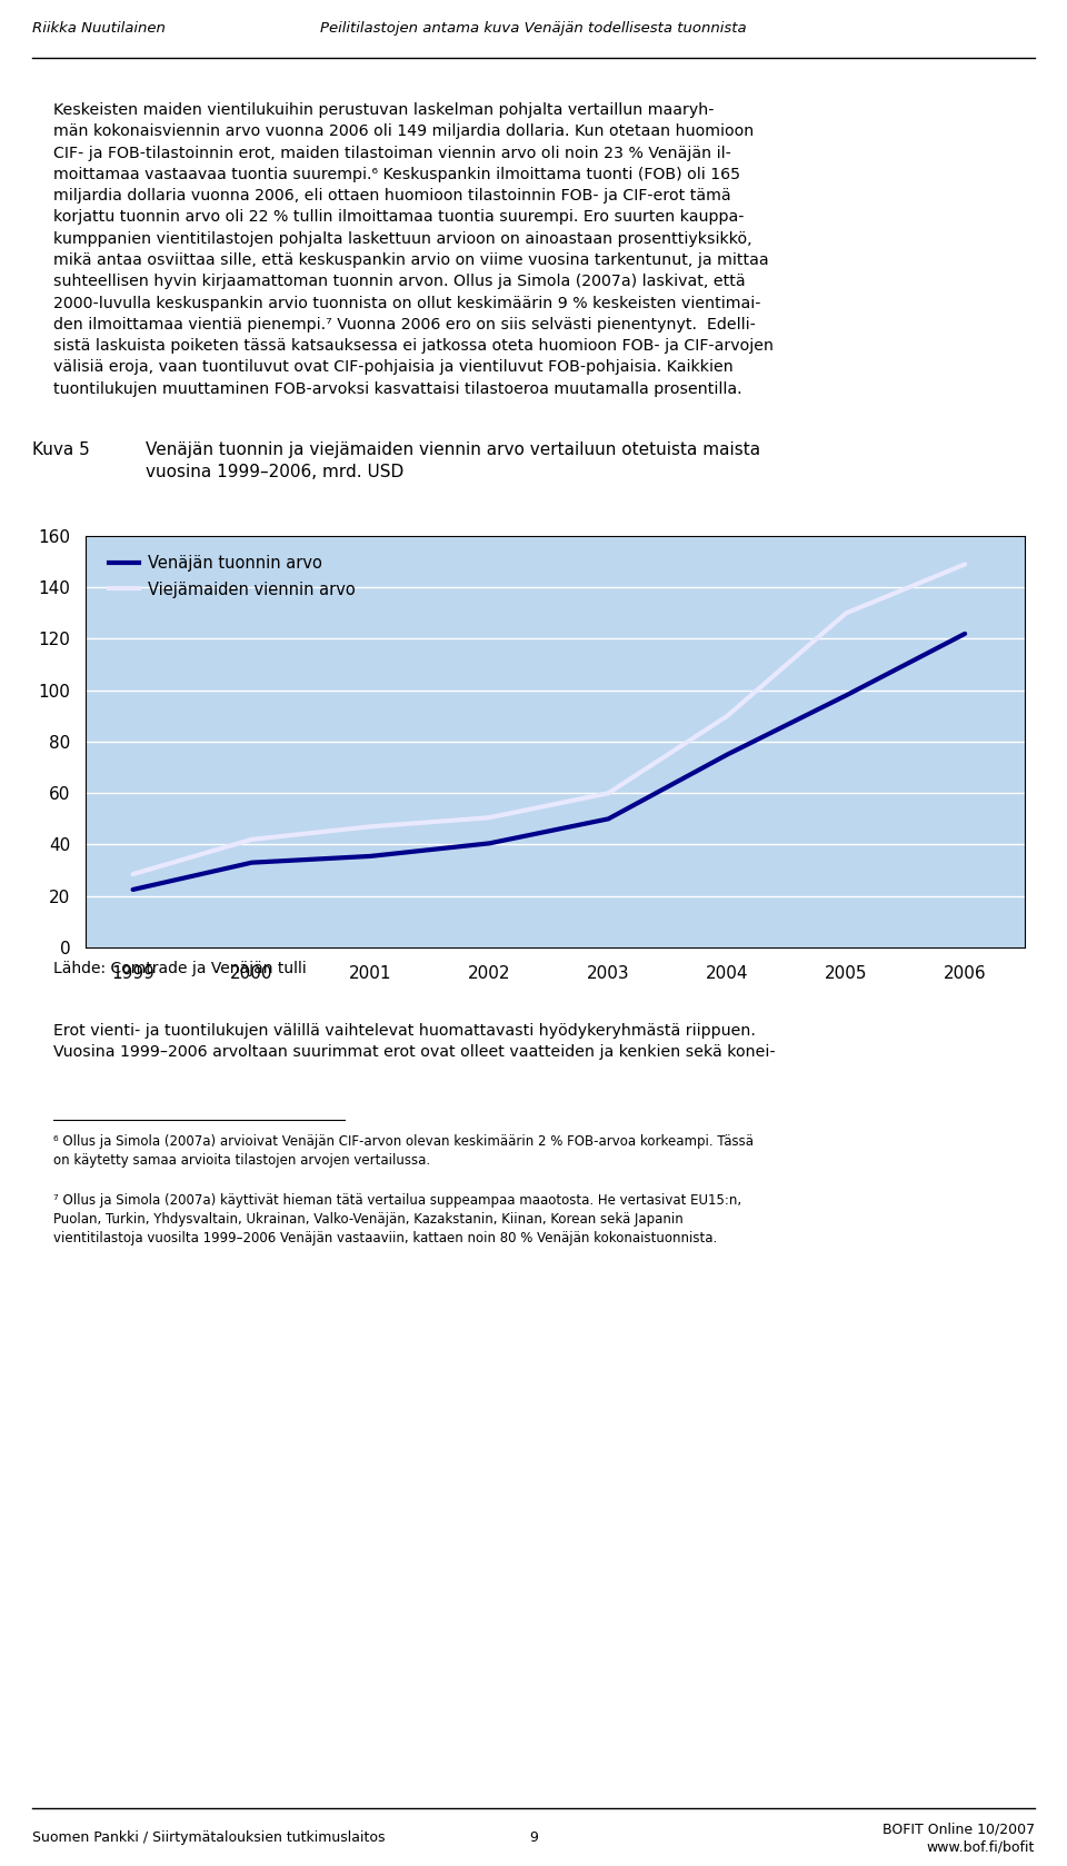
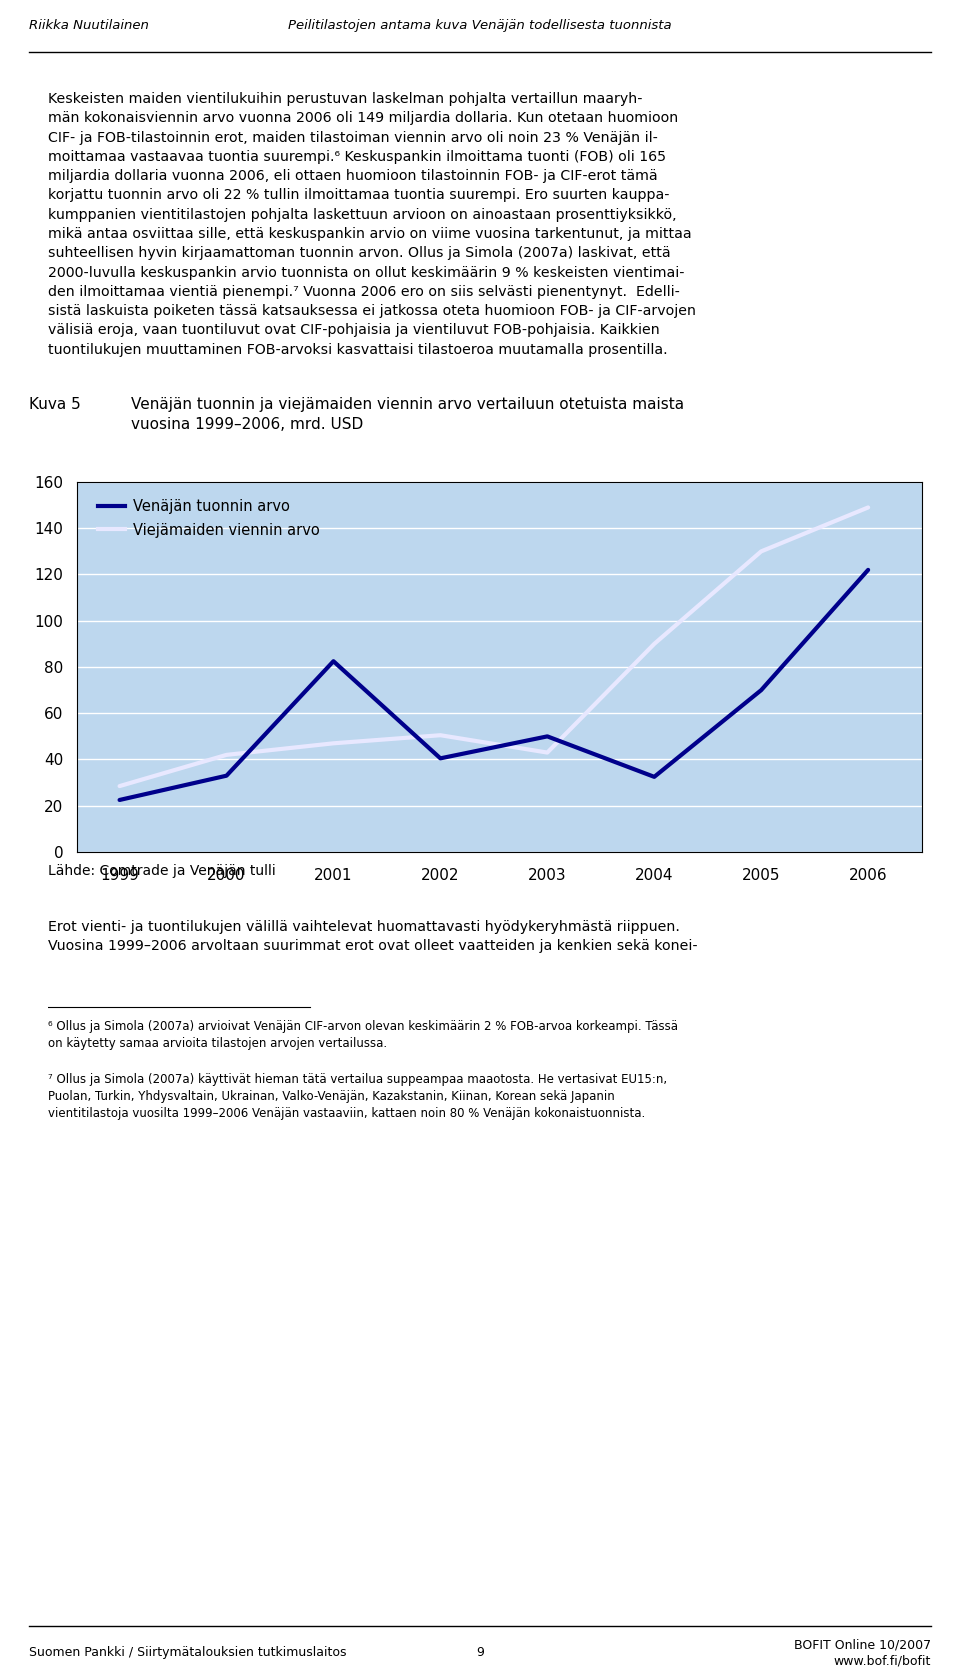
Venäjän tuonnin arvo/2001: 35.5 -> 82.5
Viejämaiden viennin arvo/2003: 60.0 -> 43.0
Venäjän tuonnin arvo/2004: 75.0 -> 32.5
Venäjän tuonnin arvo/2005: 98.0 -> 70.0
